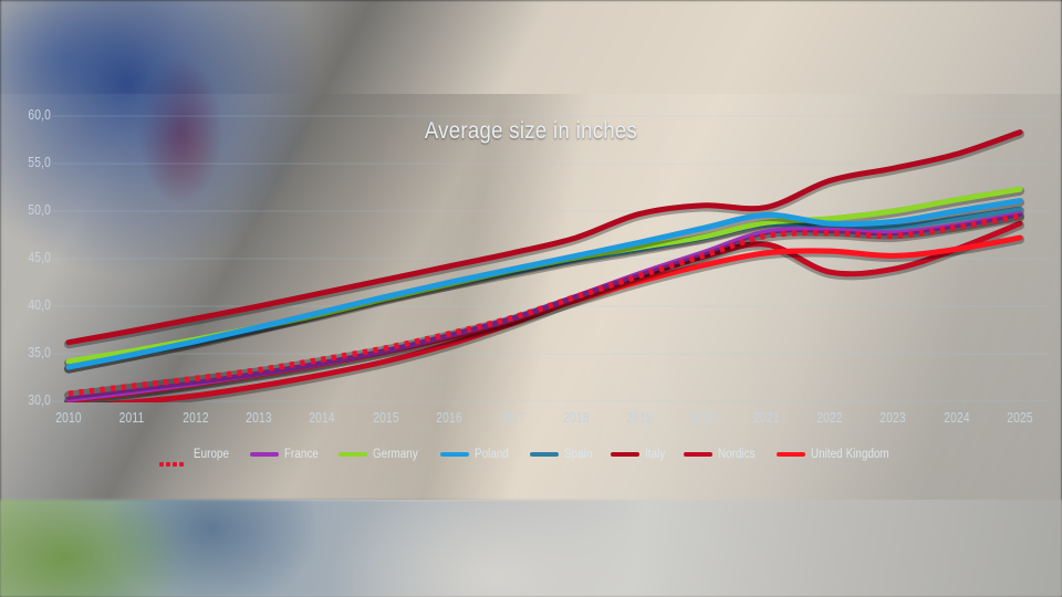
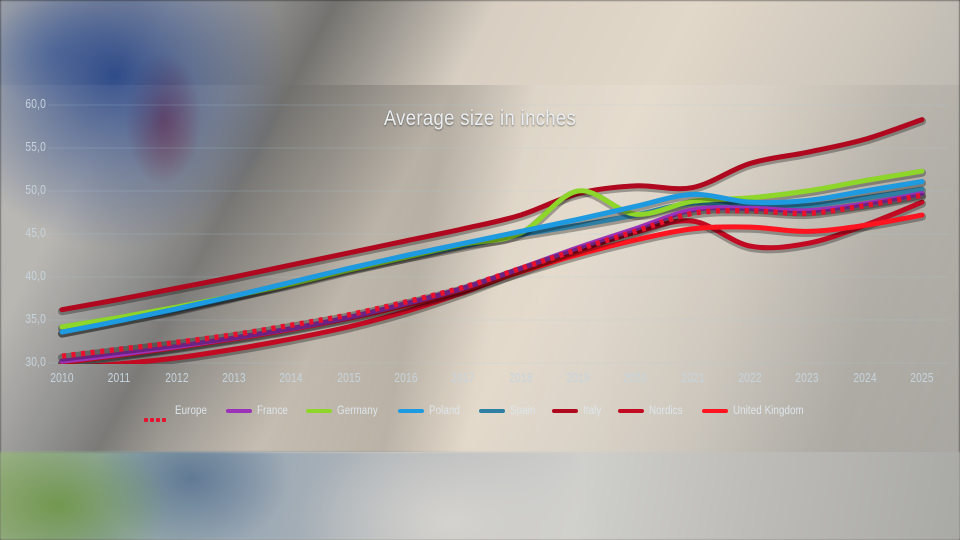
Germany/2019: 46 -> 50
